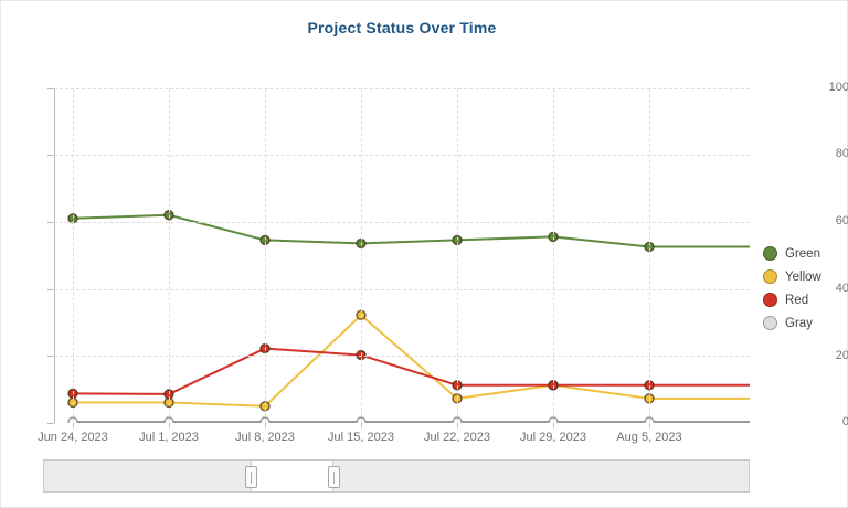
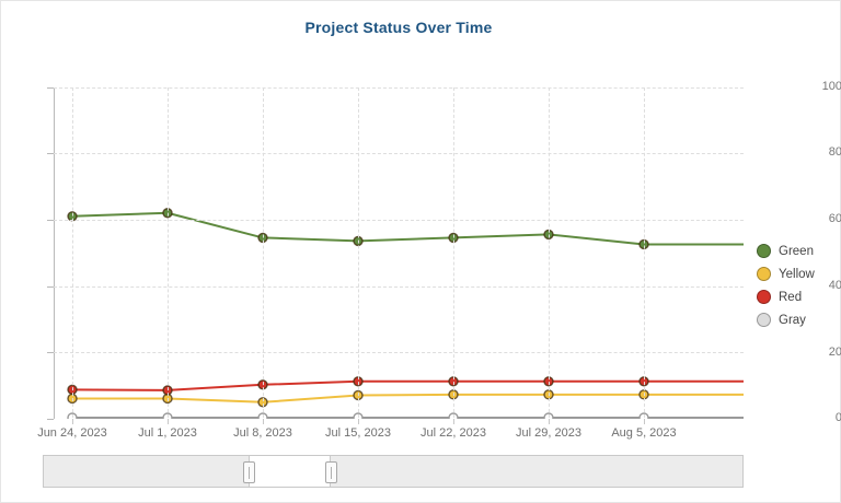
Red/Jul 8, 2023: 22 -> 10
Yellow/Jul 15, 2023: 32 -> 7
Red/Jul 15, 2023: 20 -> 11
Yellow/Jul 29, 2023: 11 -> 7
